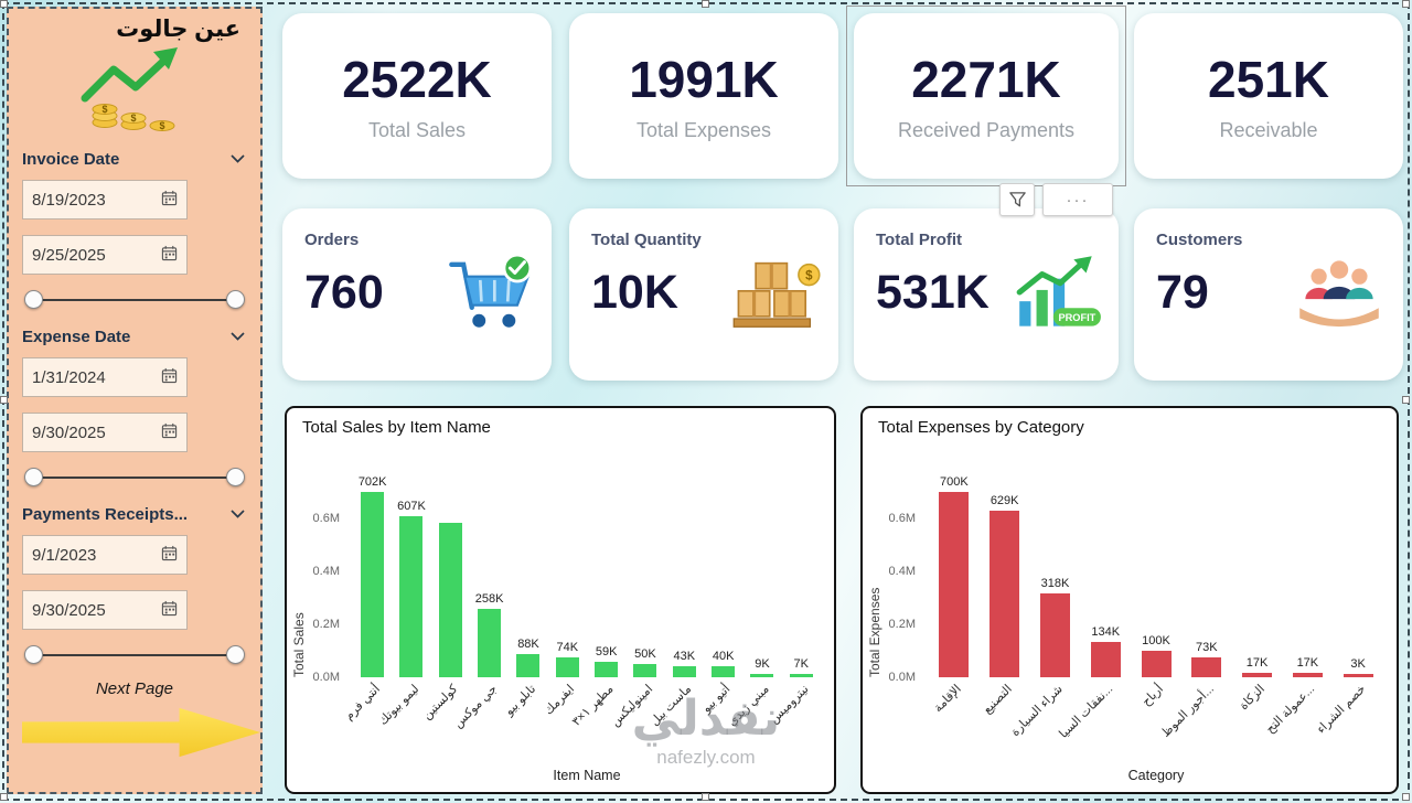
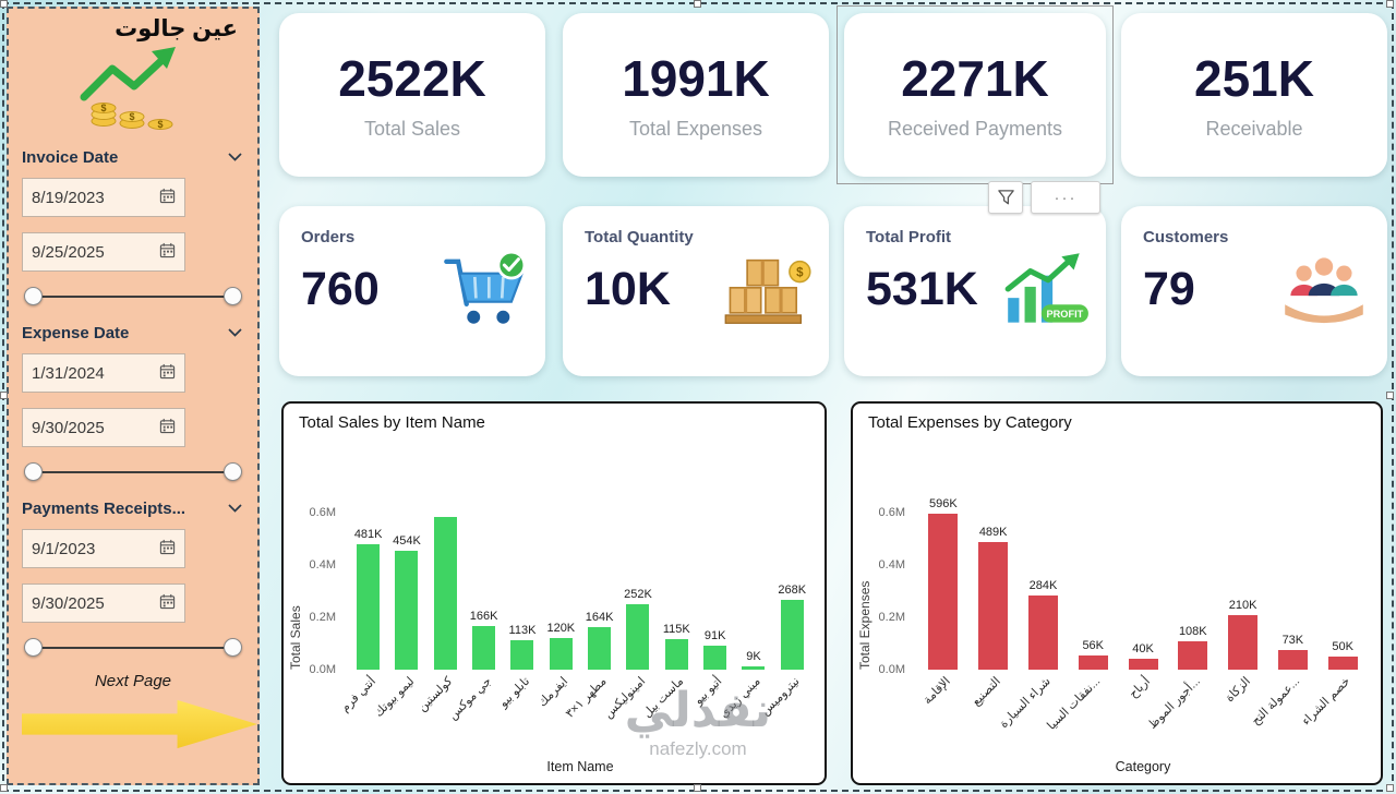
Total Sales by Item Name/أنتي فرم: 702K -> 481K
Total Sales by Item Name/ليمو بيوتك: 607K -> 454K
Total Sales by Item Name/جي موكس: 258K -> 166K
Total Sales by Item Name/تابلو بيو: 88K -> 113K
Total Sales by Item Name/ايفرمك: 74K -> 120K
Total Sales by Item Name/مطهر ١×٣: 59K -> 164K
Total Sales by Item Name/امينوليكس: 50K -> 252K
Total Sales by Item Name/ماست بيل: 43K -> 115K
Total Sales by Item Name/أتيو بيو: 40K -> 91K
Total Sales by Item Name/نيتروميس: 7K -> 268K
Total Expenses by Category/الإقامة: 700K -> 596K
Total Expenses by Category/التصنيع: 629K -> 489K
Total Expenses by Category/شراء السيارة: 318K -> 284K
Total Expenses by Category/نفقات السيا...: 134K -> 56K
Total Expenses by Category/أرباح: 100K -> 40K
Total Expenses by Category/أجور الموظ...: 73K -> 108K
Total Expenses by Category/الزكاة: 17K -> 210K
Total Expenses by Category/عمولة التح...: 17K -> 73K
Total Expenses by Category/خصم الشراء: 3K -> 50K
